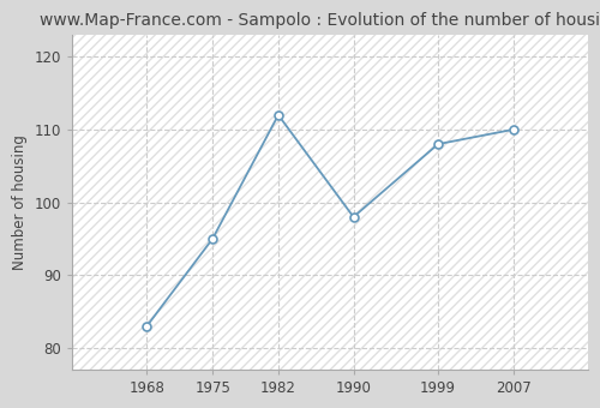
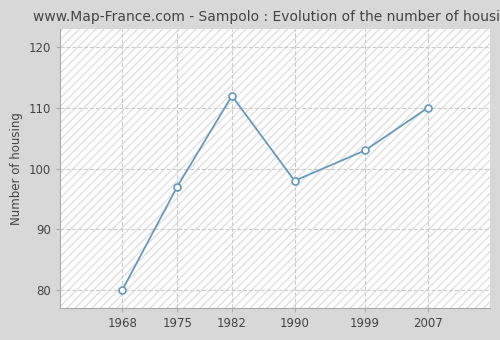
1968: 83 -> 80
1975: 95 -> 97
1999: 108 -> 103
